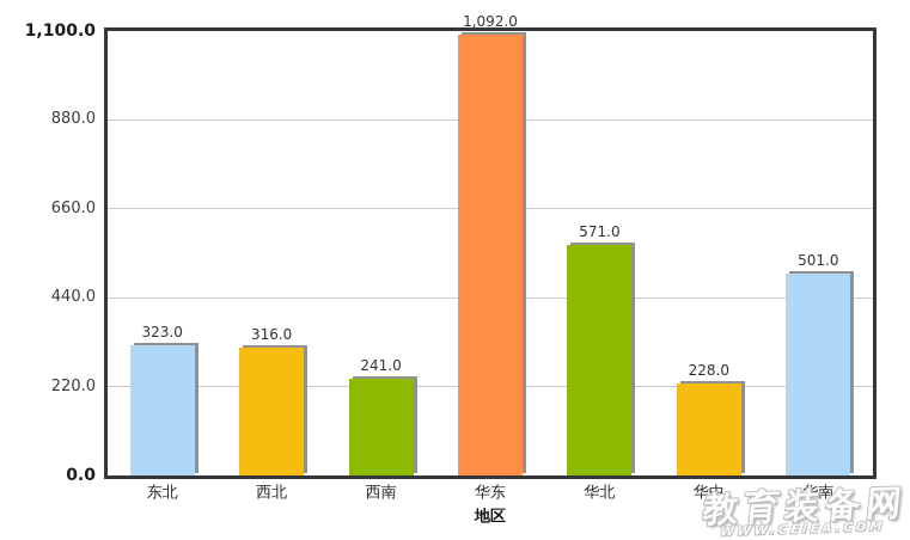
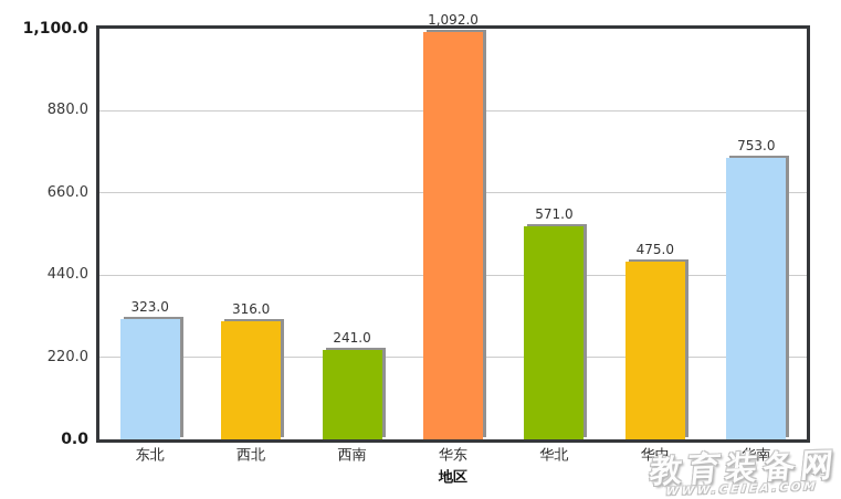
华中: 228.0 -> 475.0
华南: 501.0 -> 753.0
